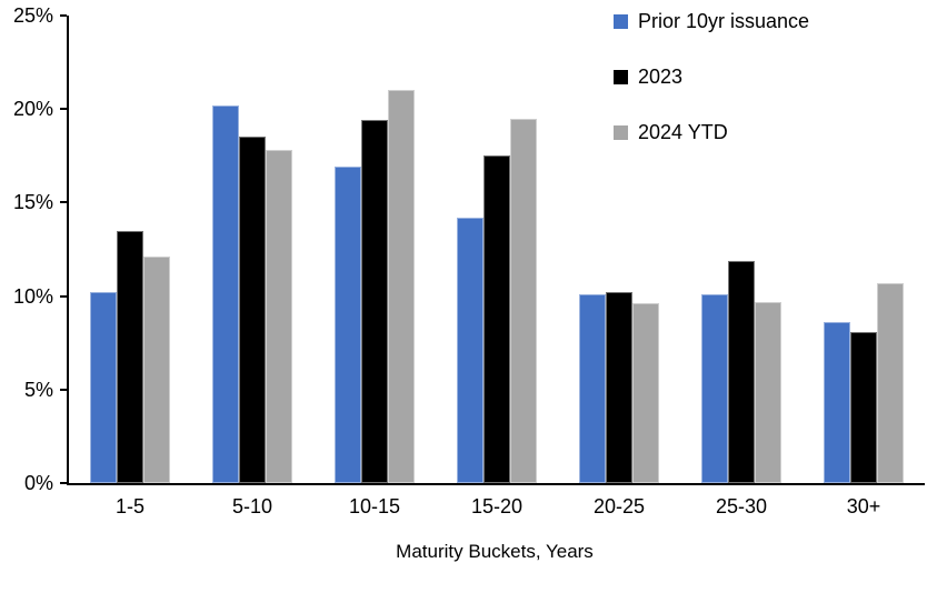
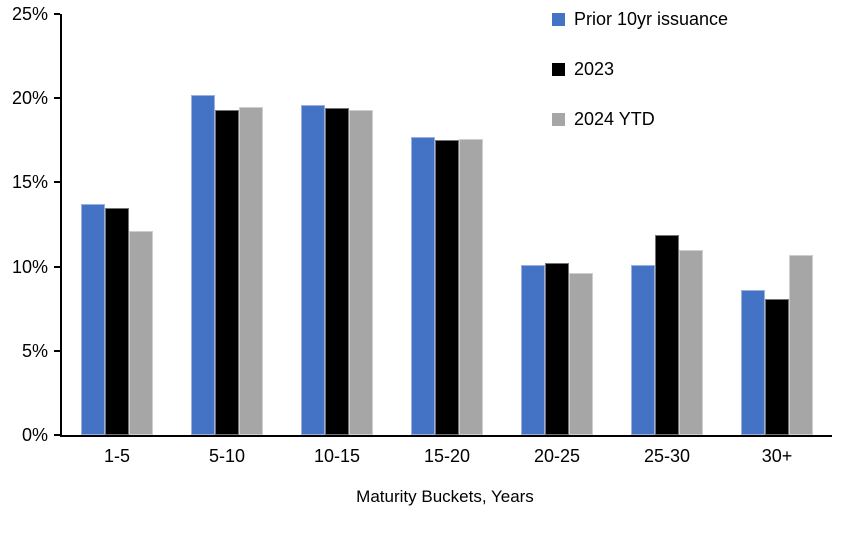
Prior 10yr issuance/1-5: 10.2% -> 13.7%
2023/5-10: 18.5% -> 19.3%
2024 YTD/5-10: 17.8% -> 19.5%
Prior 10yr issuance/10-15: 16.9% -> 19.6%
2024 YTD/10-15: 21.0% -> 19.3%
Prior 10yr issuance/15-20: 14.2% -> 17.7%
2024 YTD/15-20: 19.5% -> 17.6%
2024 YTD/25-30: 9.7% -> 11.0%
